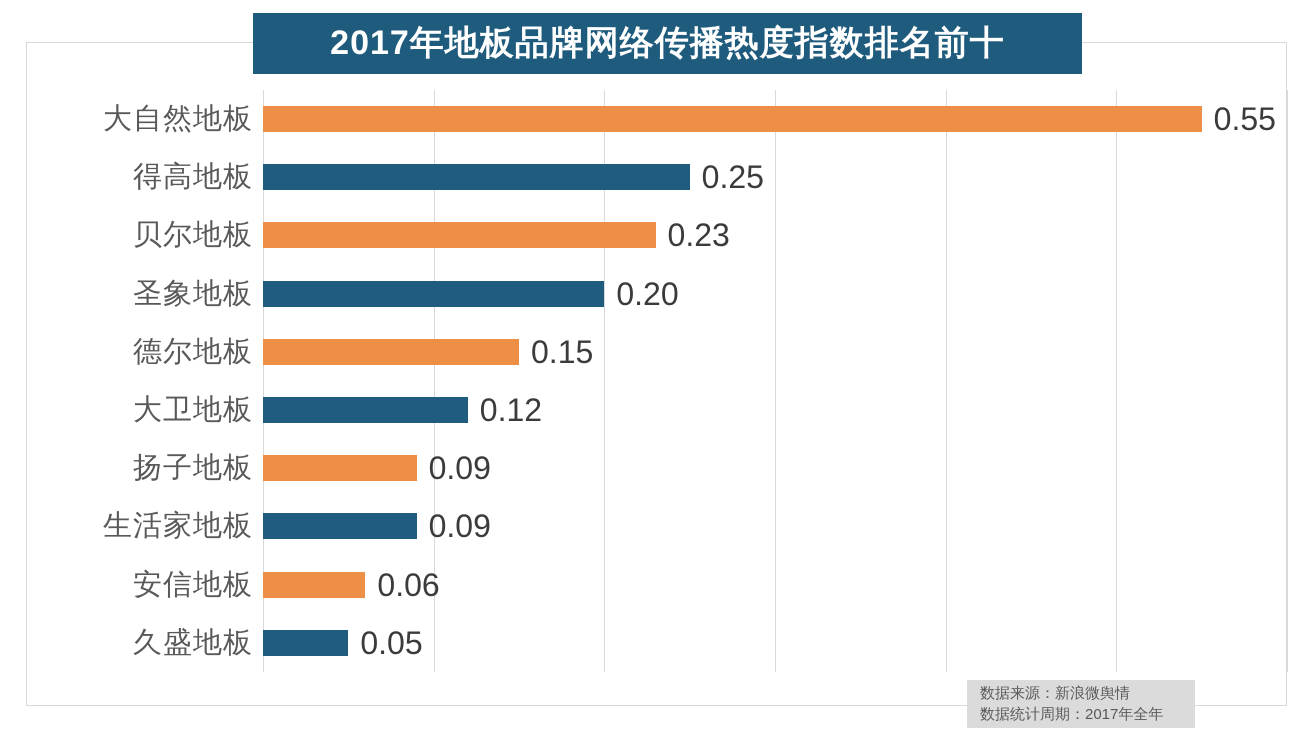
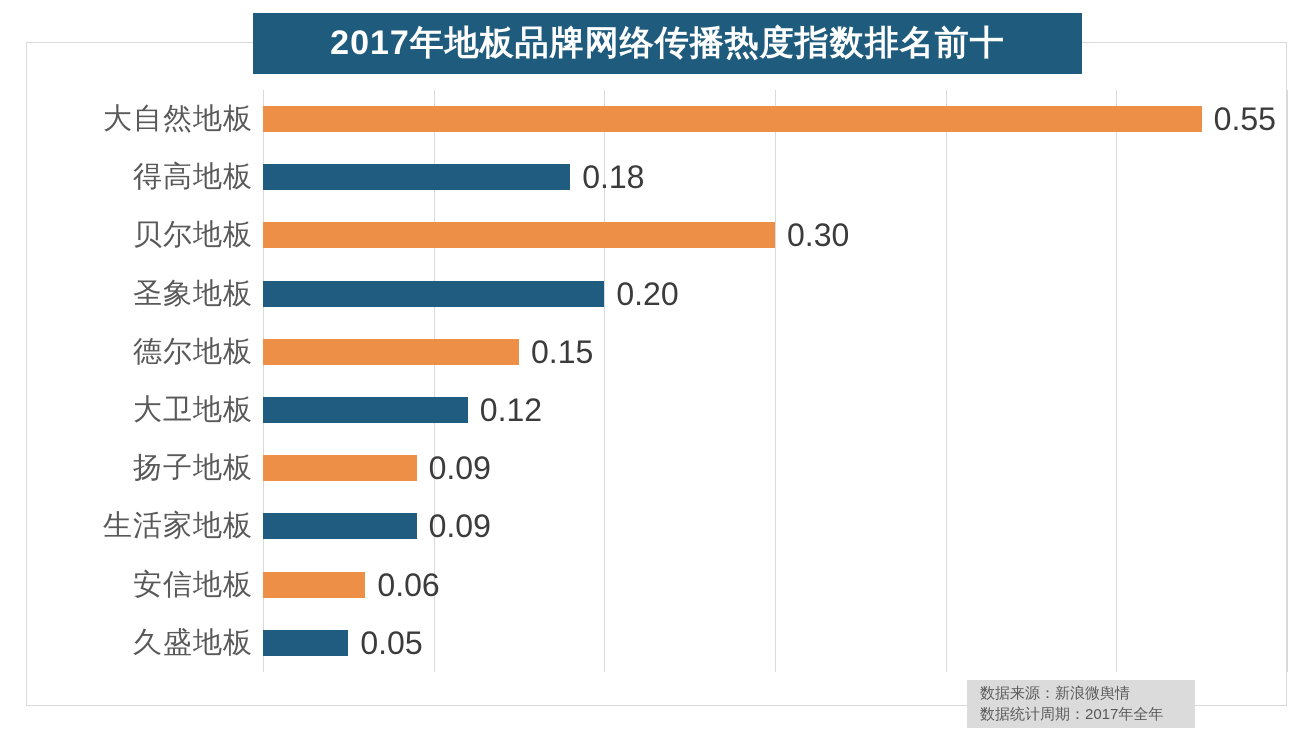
得高地板: 0.25 -> 0.18
贝尔地板: 0.23 -> 0.30
